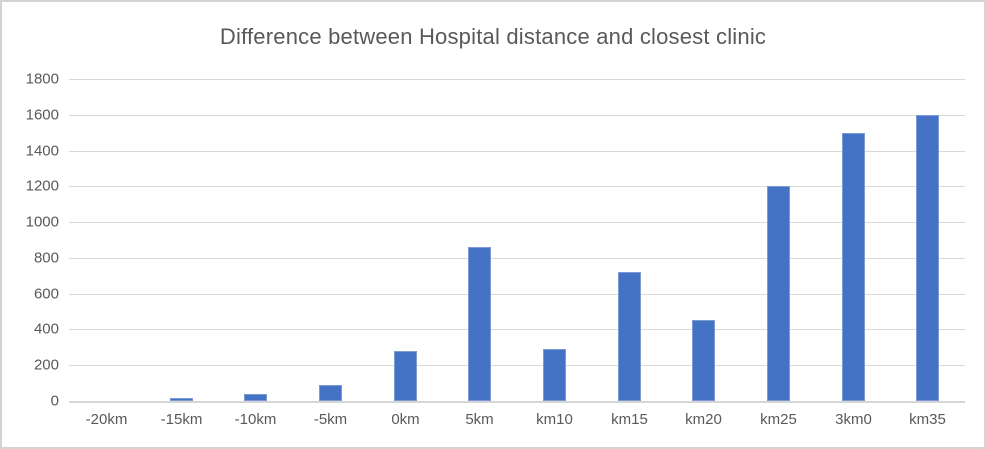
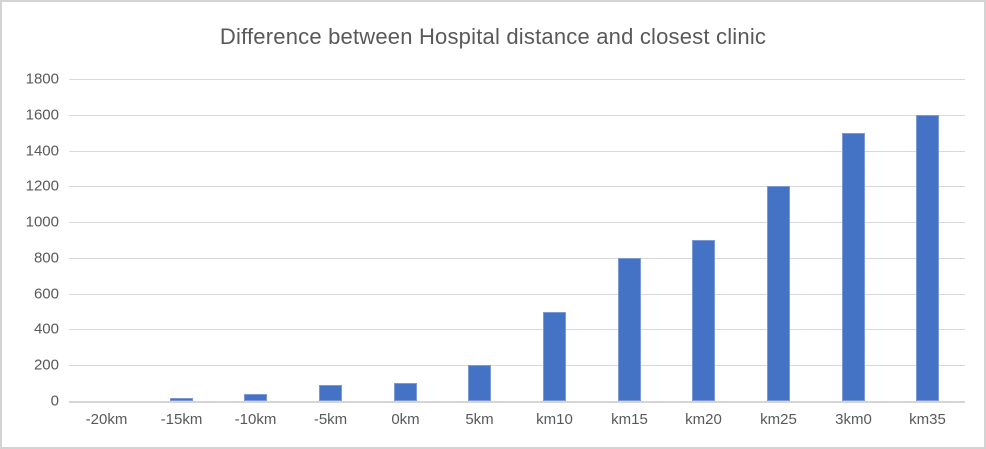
0km: 280 -> 100
5km: 860 -> 200
km10: 290 -> 500
km15: 720 -> 800
km20: 450 -> 900
